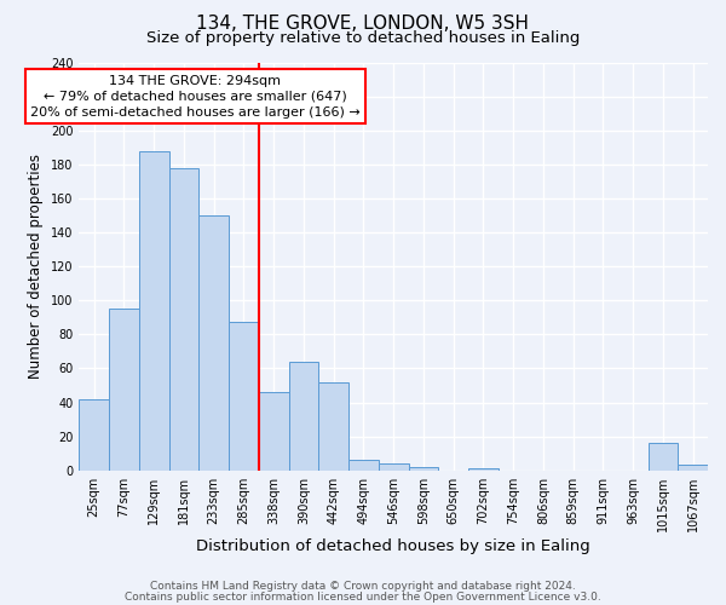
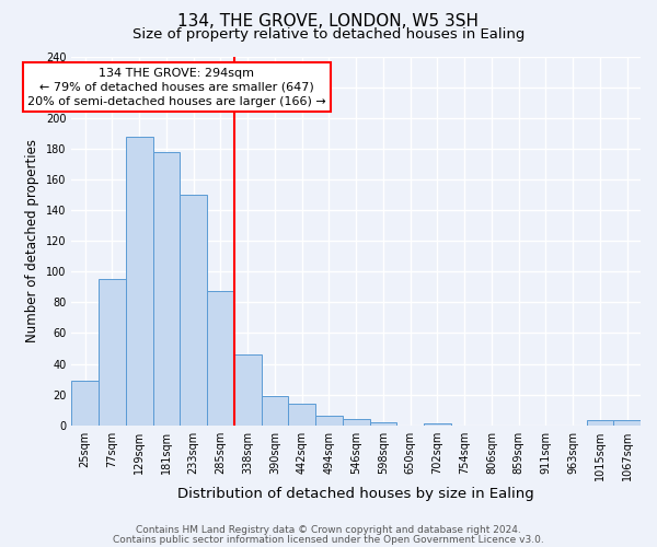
25sqm: 42 -> 29
390sqm: 64 -> 19
442sqm: 52 -> 14
1015sqm: 16 -> 3
